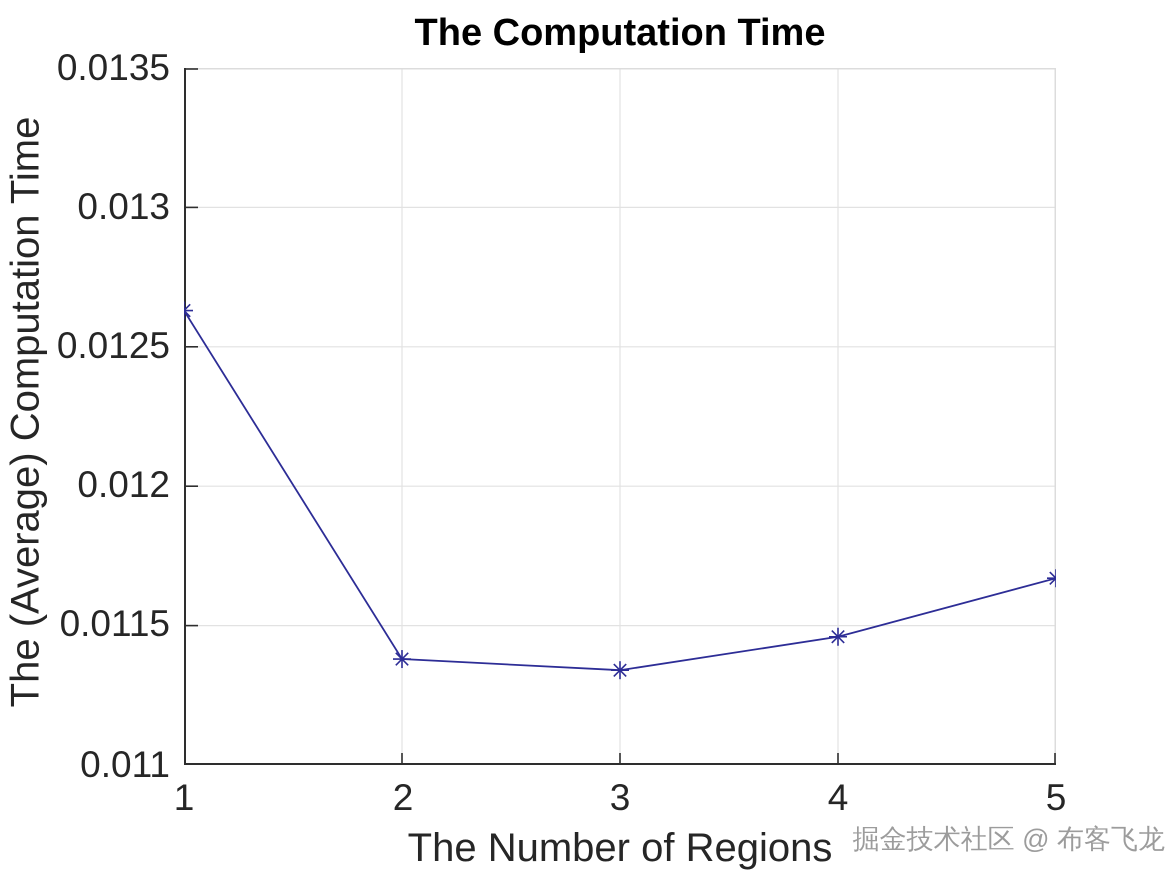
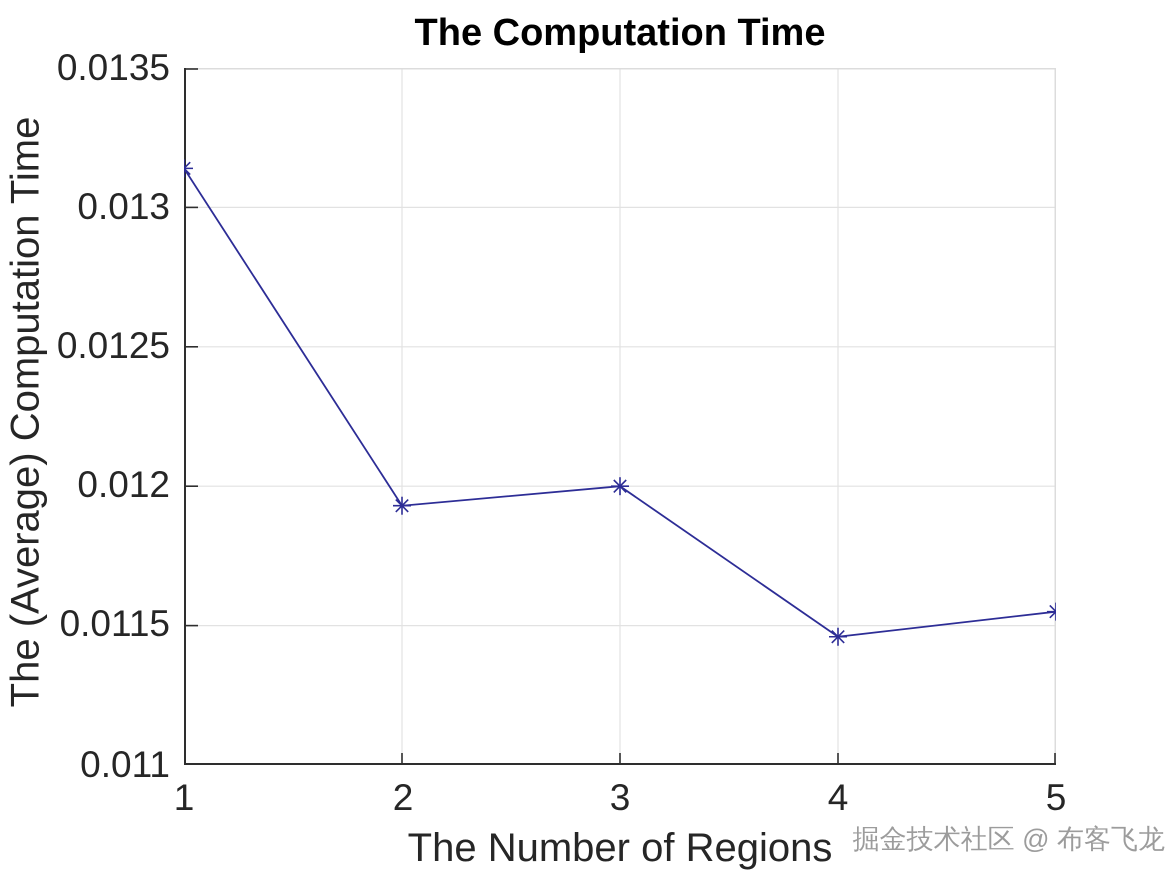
1: 0.01263 -> 0.01314
2: 0.01138 -> 0.01193
3: 0.01134 -> 0.01200
5: 0.01167 -> 0.01155
